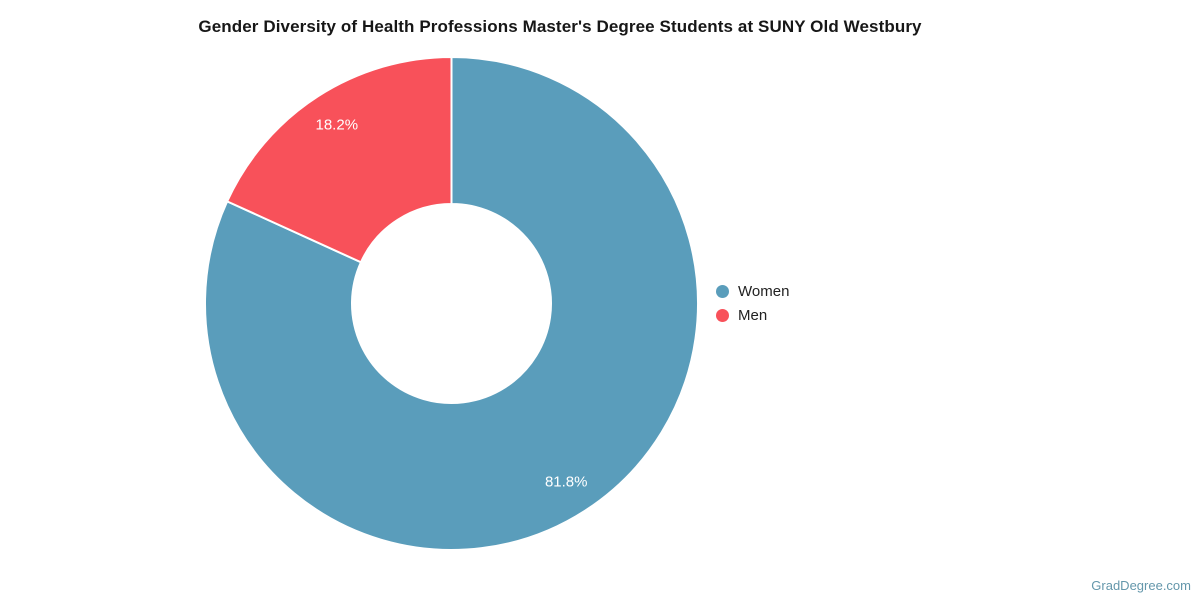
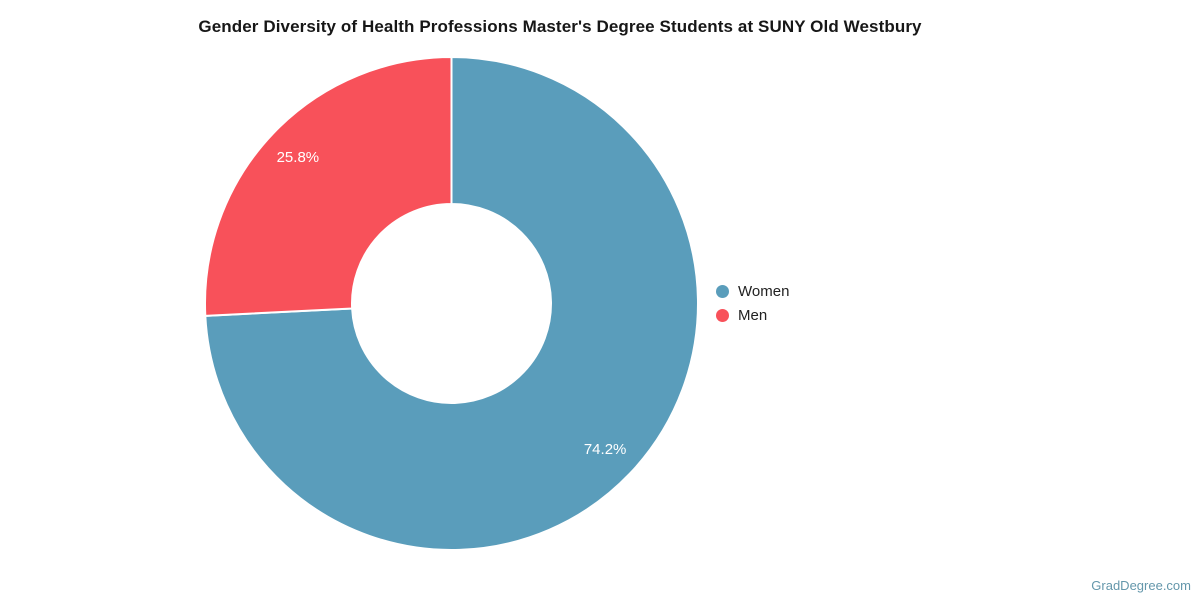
Women: 81.8% -> 74.2%
Men: 18.2% -> 25.8%
